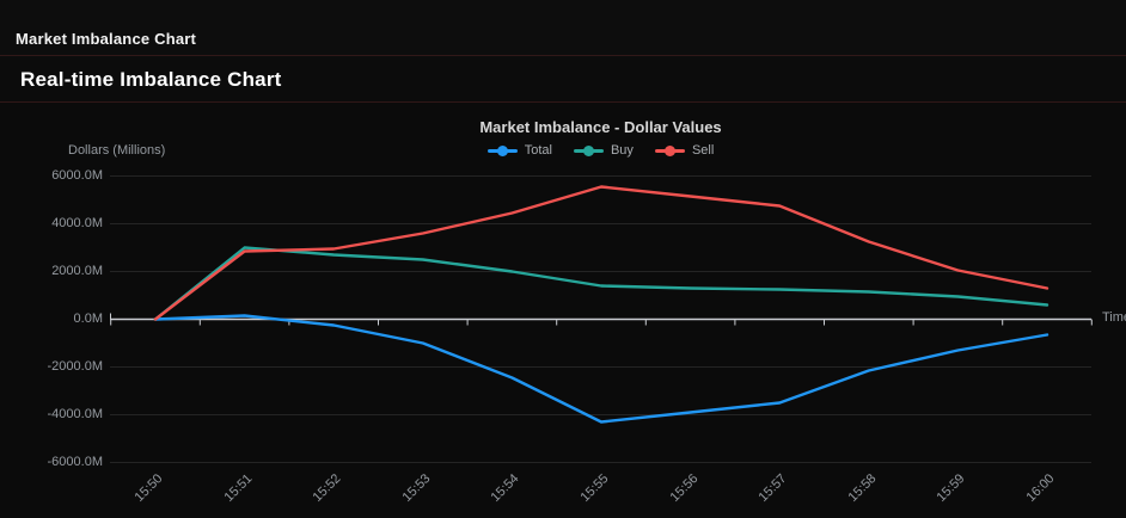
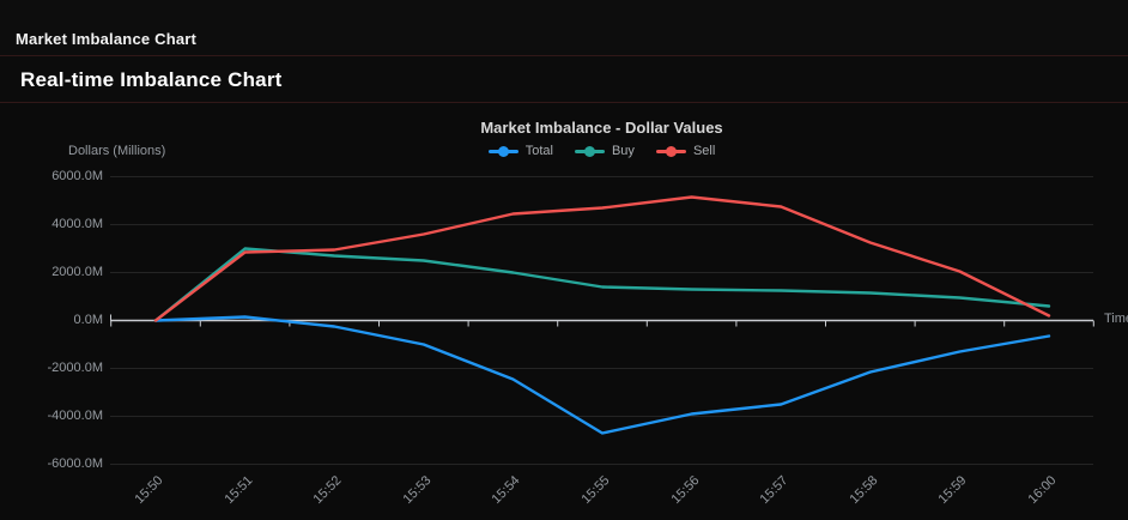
Total/15:55: -4300M -> -4700M
Sell/15:55: 5600M -> 4700M
Sell/16:00: 1300M -> 200M
